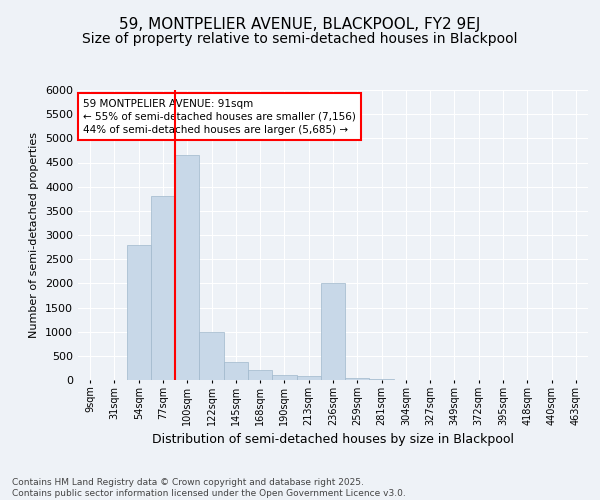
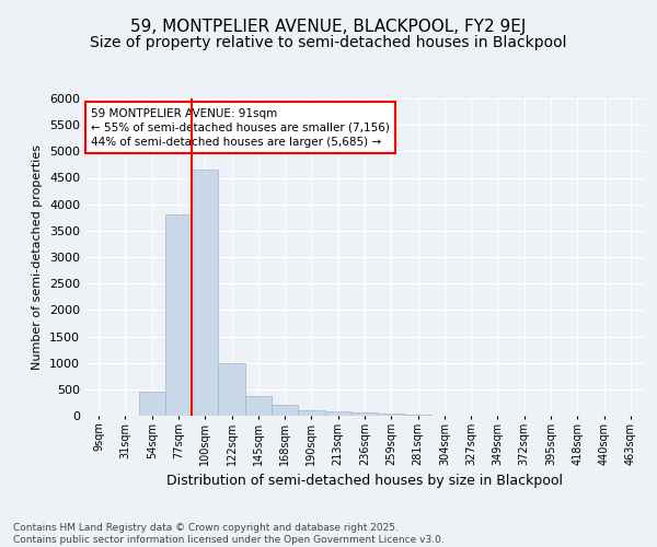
54sqm: 2800 -> 450
236sqm: 2000 -> 60
